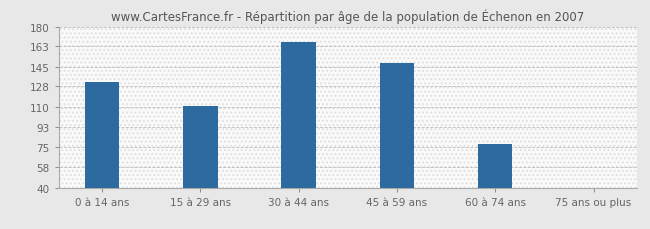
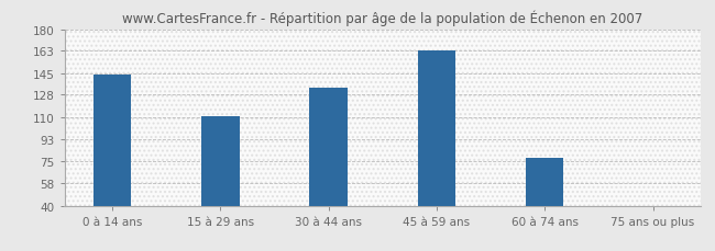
0 à 14 ans: 132 -> 144
30 à 44 ans: 167 -> 134
45 à 59 ans: 148 -> 163
